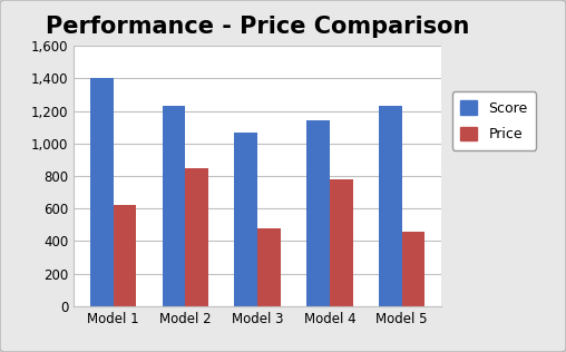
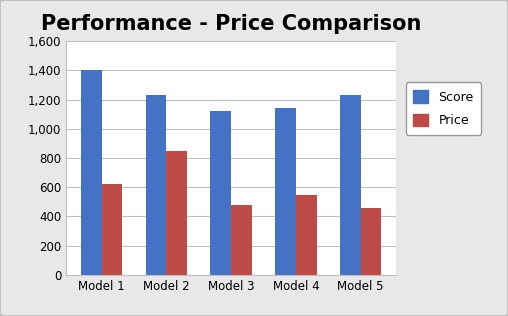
Score/Model 3: 1,070 -> 1,120
Price/Model 4: 780 -> 550
